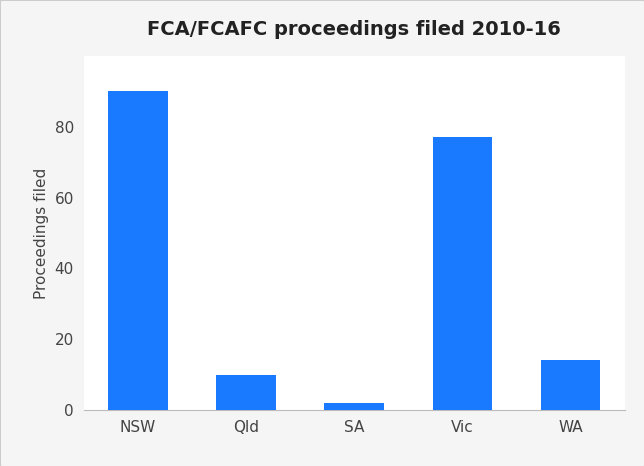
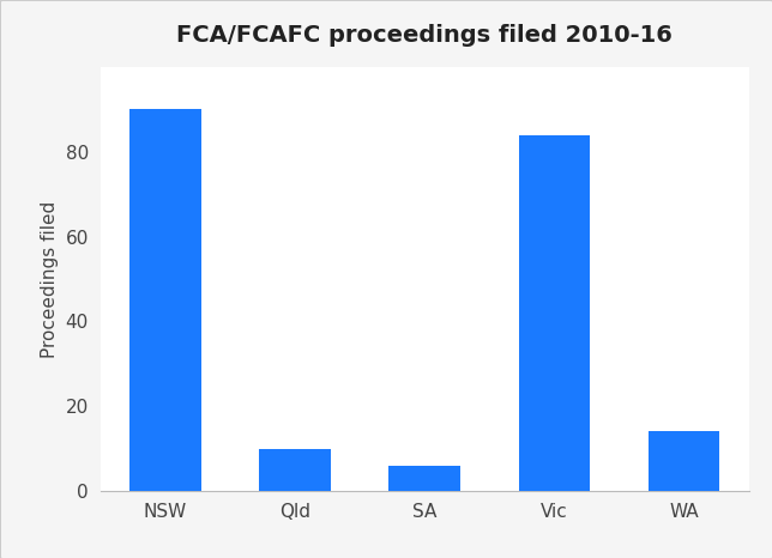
SA: 2 -> 6
Vic: 77 -> 84
